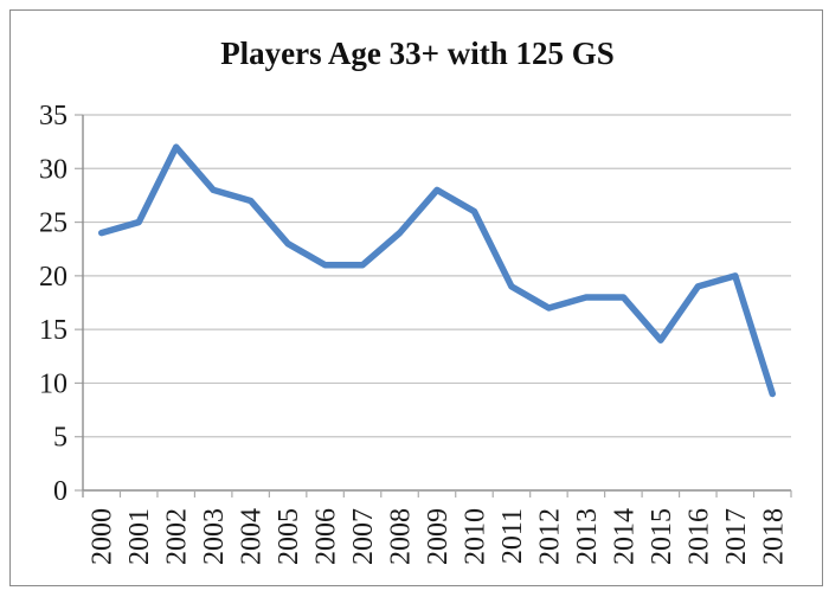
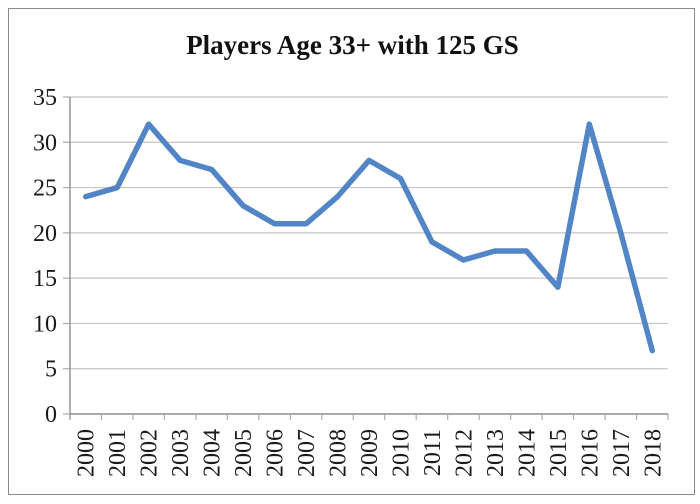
2016: 19 -> 32
2018: 9 -> 7
